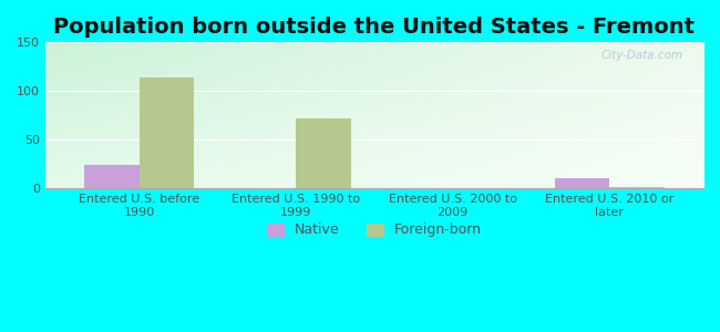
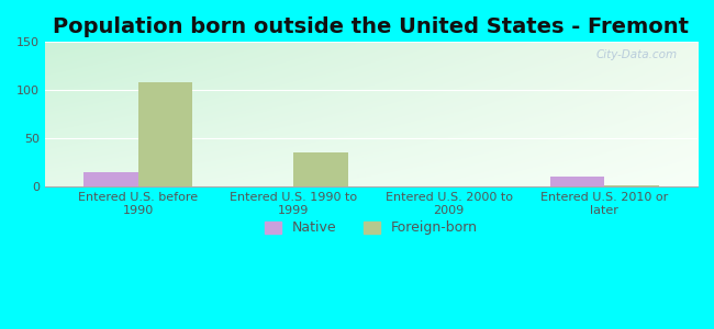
Native/Entered U.S. before 1990: 24 -> 15
Foreign-born/Entered U.S. before 1990: 114 -> 108
Foreign-born/Entered U.S. 1990 to 1999: 72 -> 36
